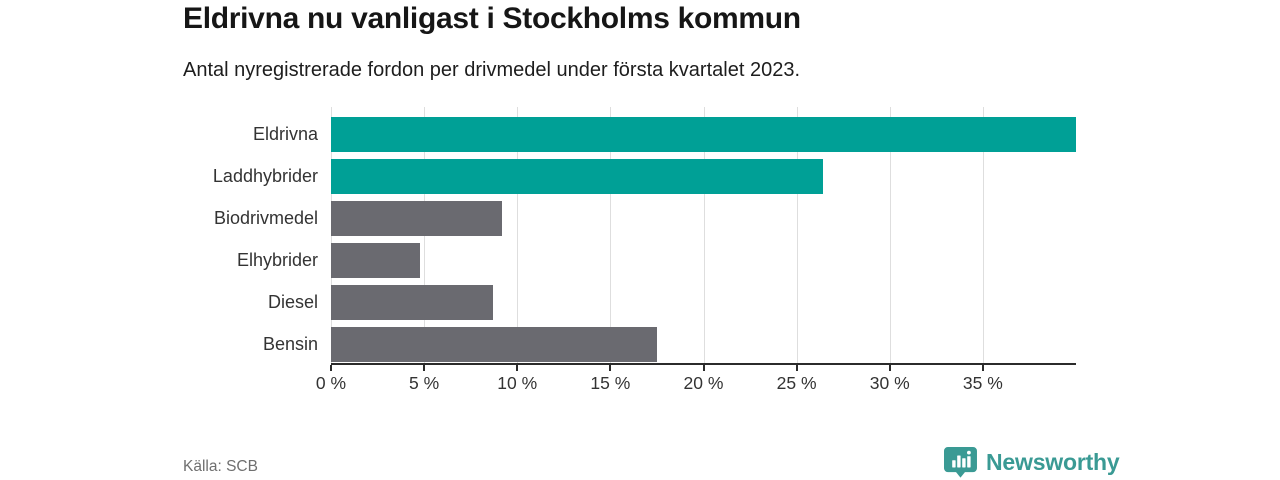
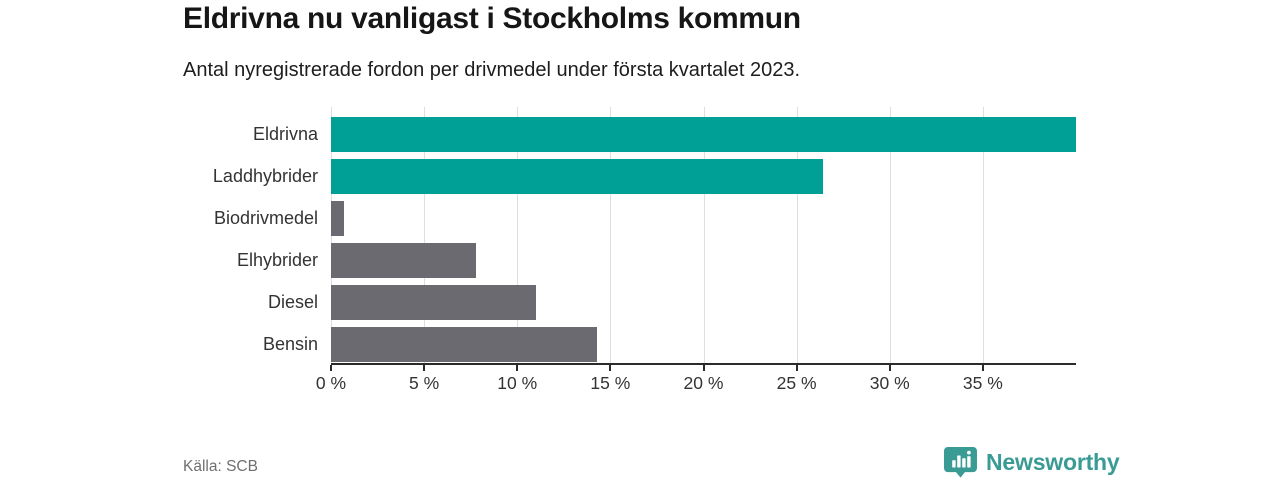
Biodrivmedel: 9.2% -> 0.7%
Elhybrider: 4.8% -> 7.8%
Diesel: 8.7% -> 11.0%
Bensin: 17.5% -> 14.3%
